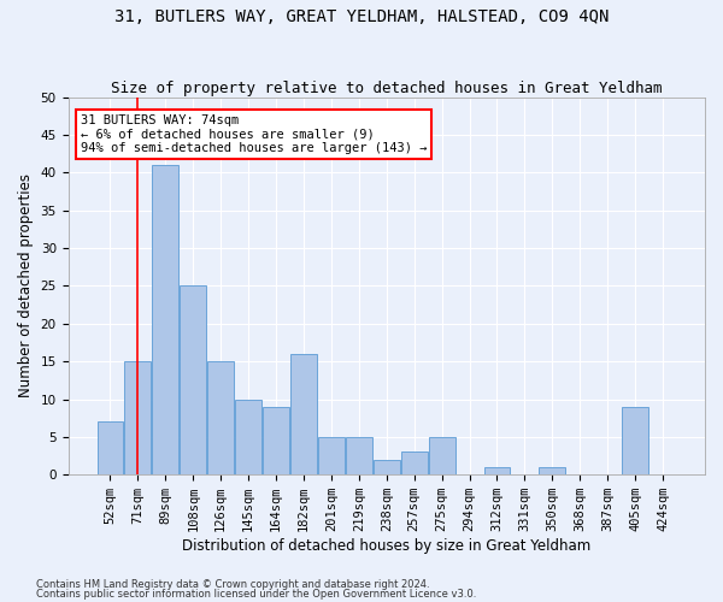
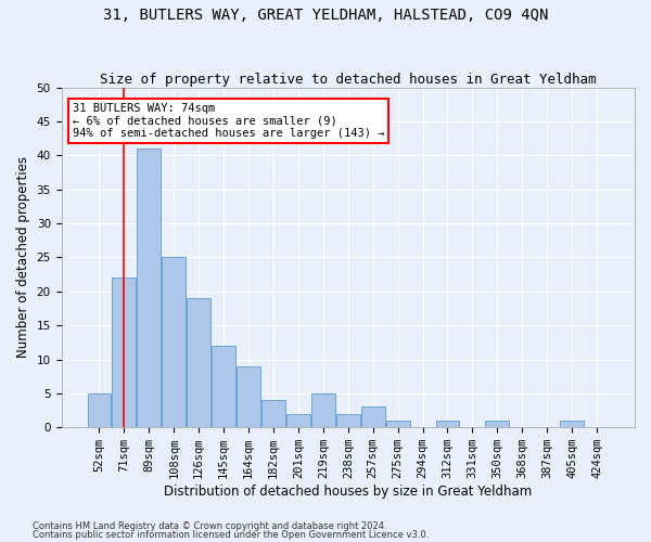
52sqm: 7 -> 5
71sqm: 15 -> 22
126sqm: 15 -> 19
145sqm: 10 -> 12
182sqm: 16 -> 4
201sqm: 5 -> 2
275sqm: 5 -> 1
405sqm: 9 -> 1
